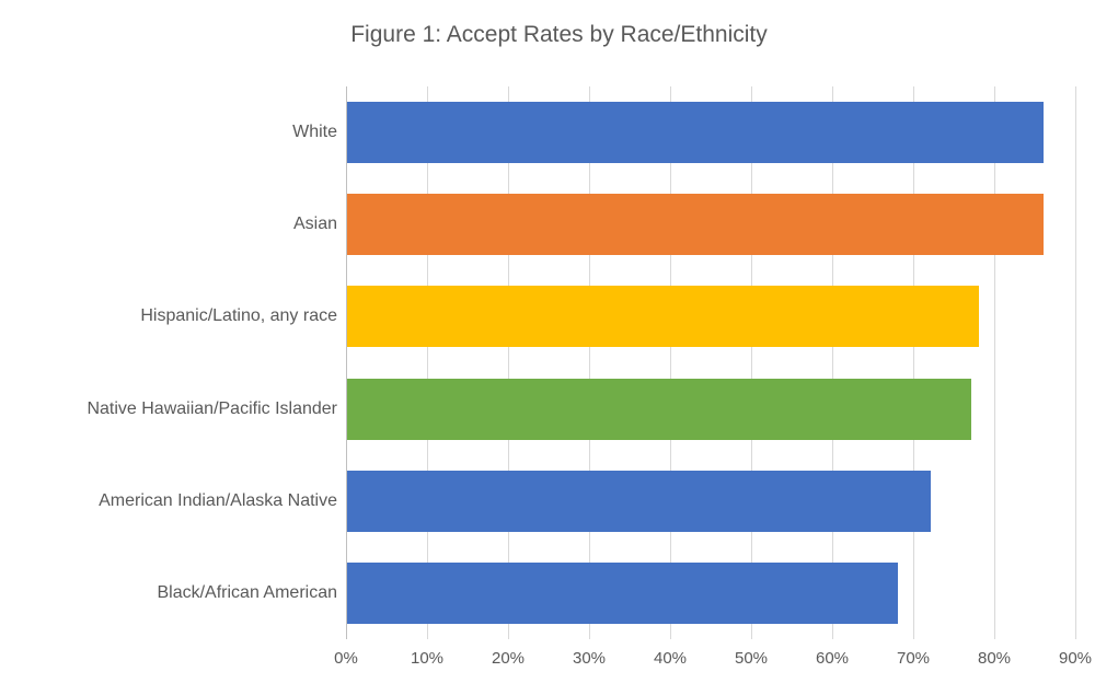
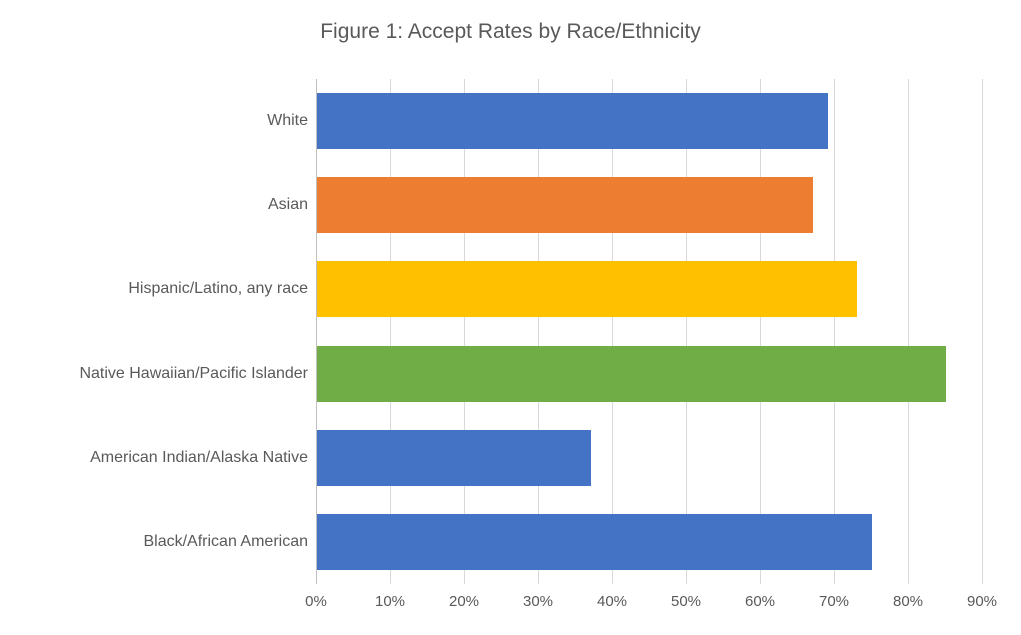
White: 86% -> 69%
Asian: 86% -> 67%
Hispanic/Latino, any race: 78% -> 73%
Native Hawaiian/Pacific Islander: 77% -> 85%
American Indian/Alaska Native: 72% -> 37%
Black/African American: 68% -> 75%
